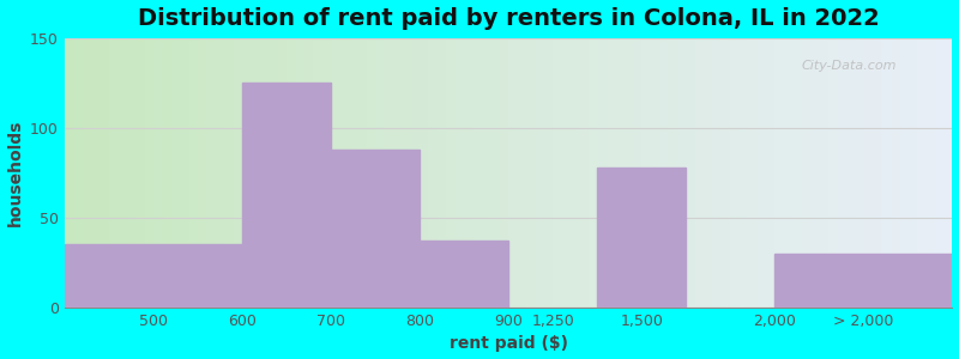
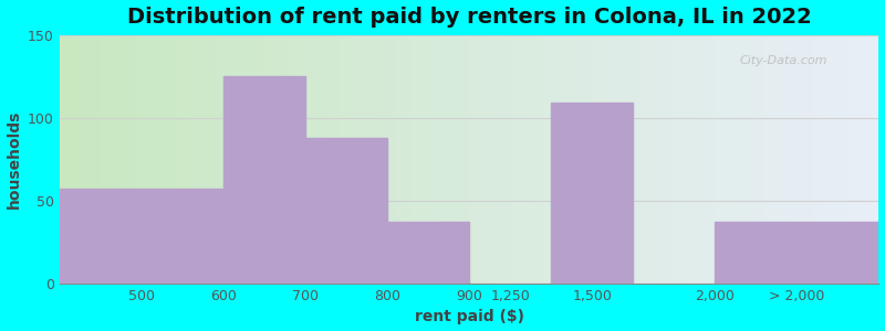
500: 35 -> 57
1,500: 78 -> 109
> 2,000: 30 -> 37
